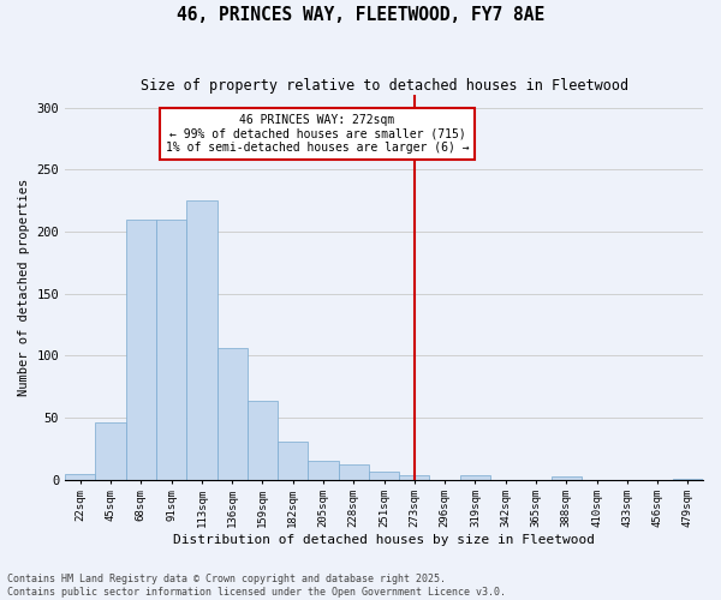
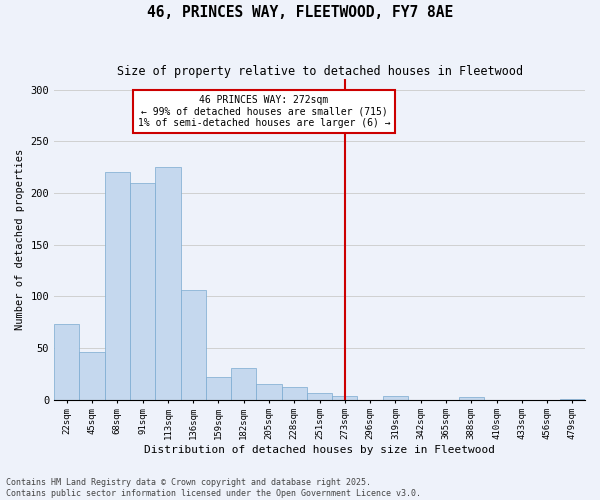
22sqm: 4 -> 73
68sqm: 210 -> 220
159sqm: 63 -> 22
